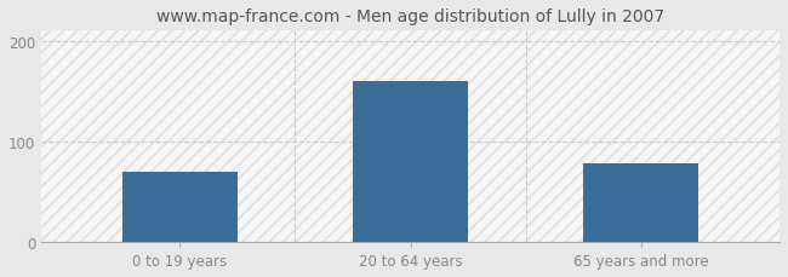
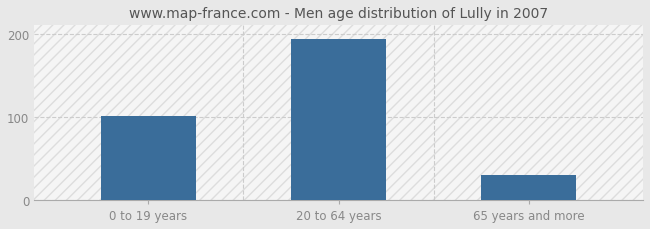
0 to 19 years: 70 -> 101
20 to 64 years: 160 -> 193
65 years and more: 78 -> 30
